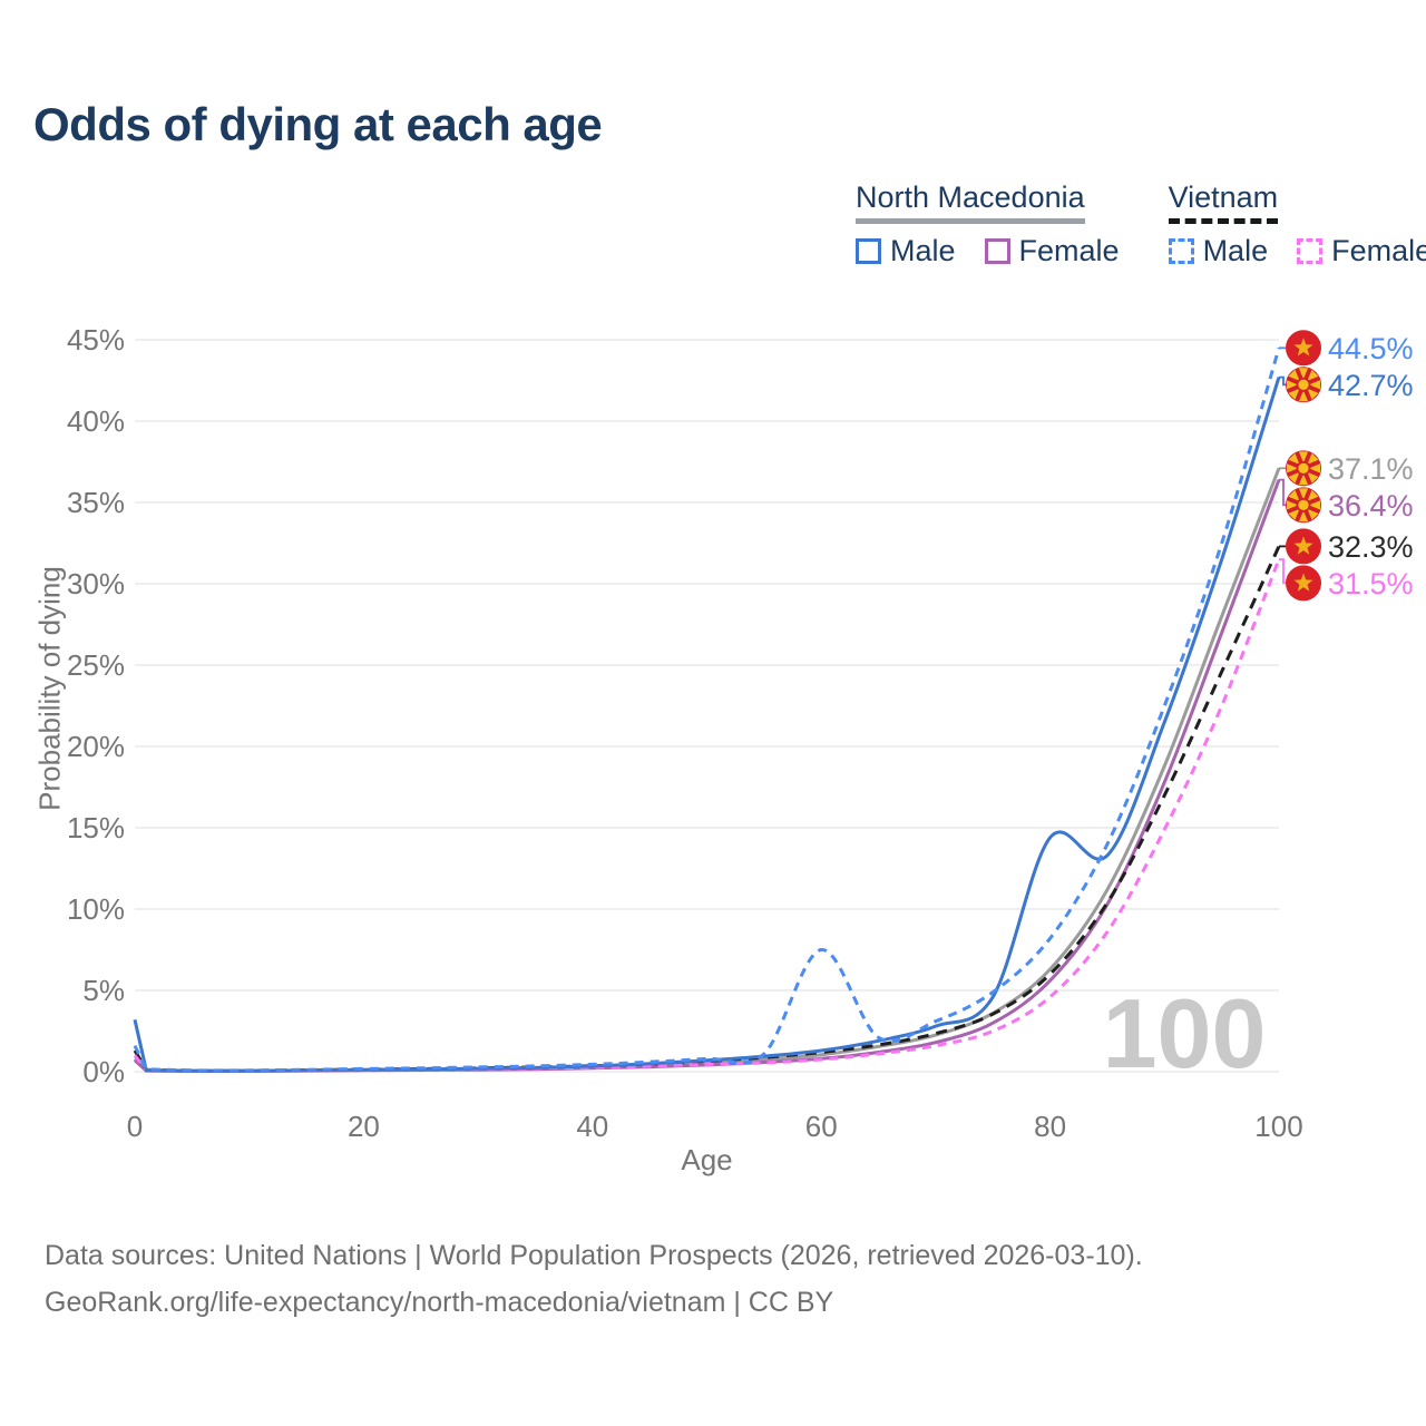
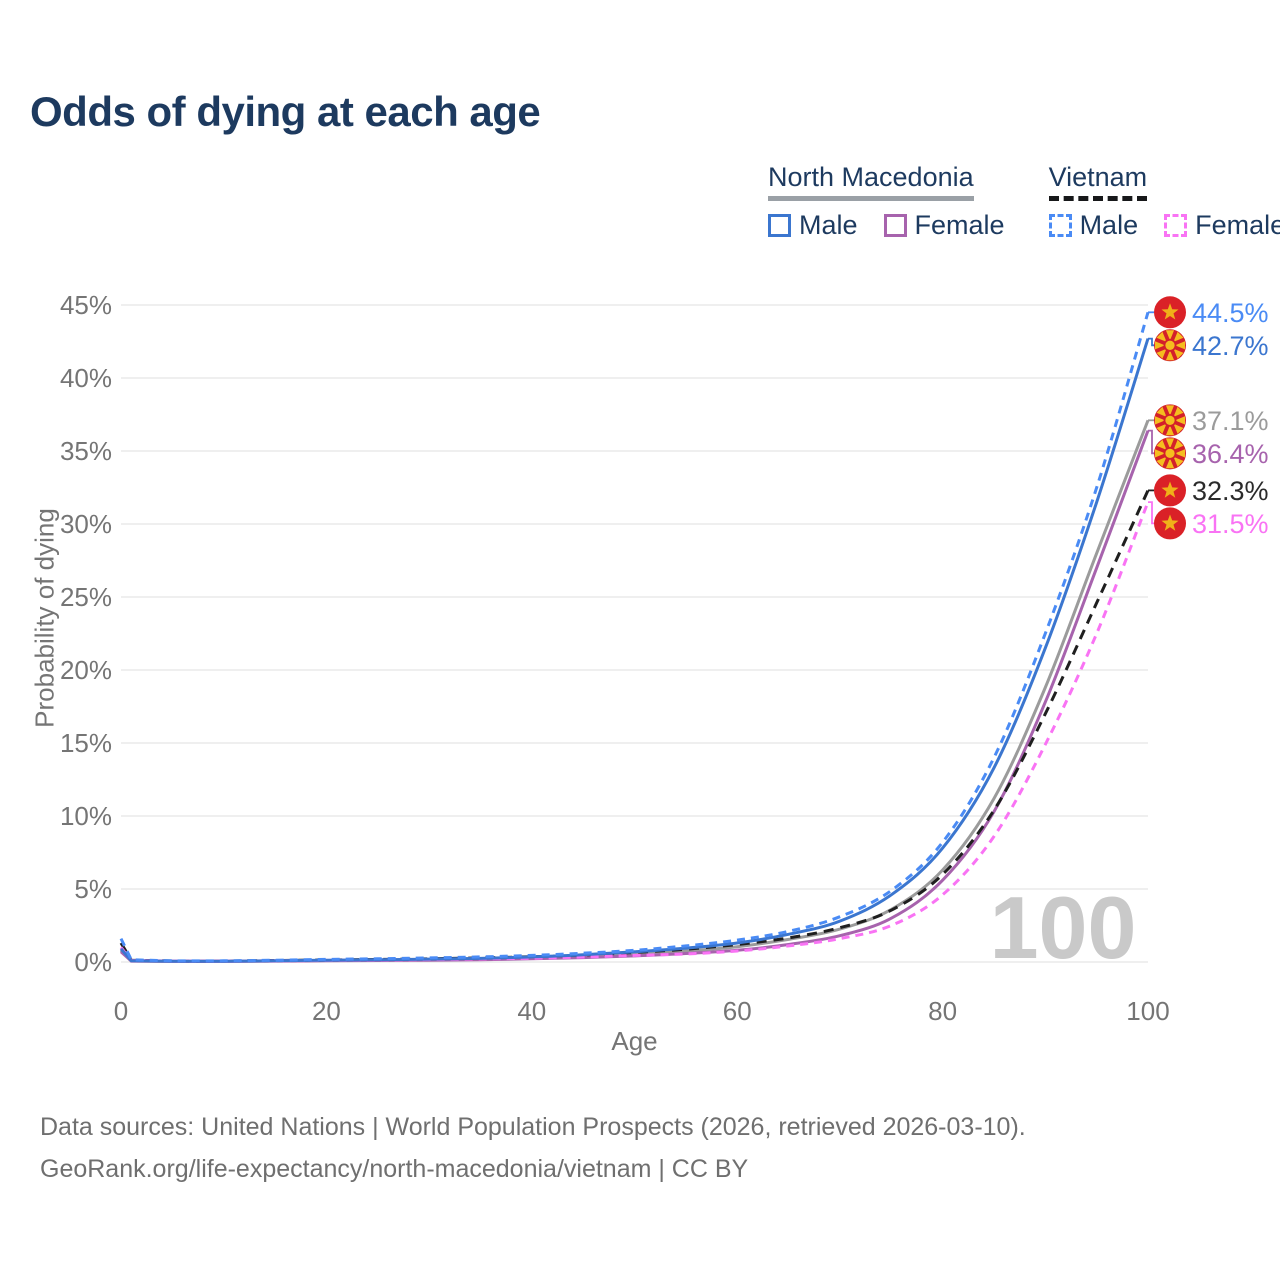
North Macedonia Male/0: 3.2% -> 0.9%
Vietnam Male/60: 7.5% -> 1.5%
North Macedonia Male/80: 14.4% -> 7.8%
